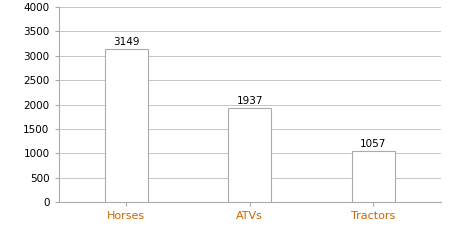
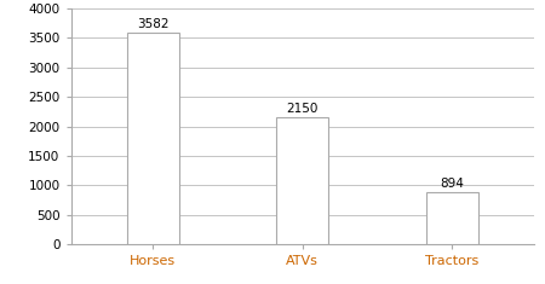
Horses: 3149 -> 3582
ATVs: 1937 -> 2150
Tractors: 1057 -> 894
